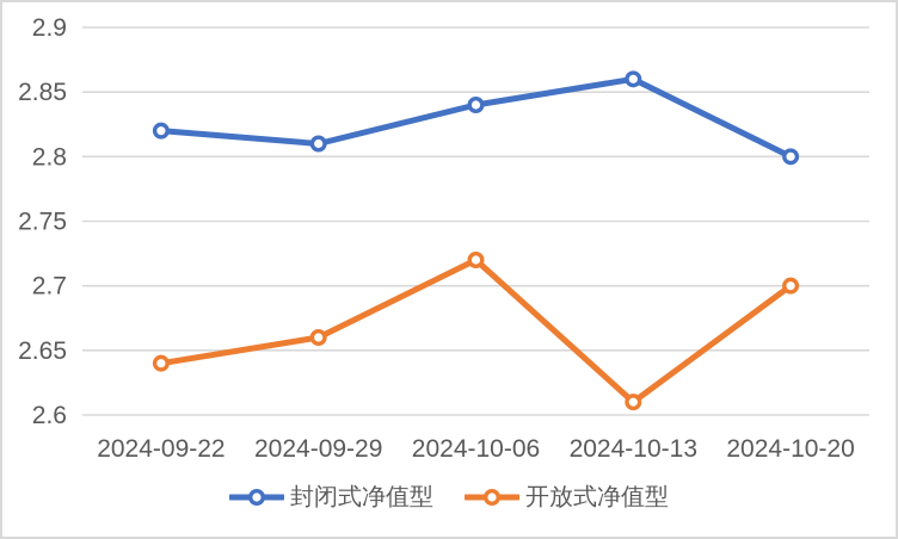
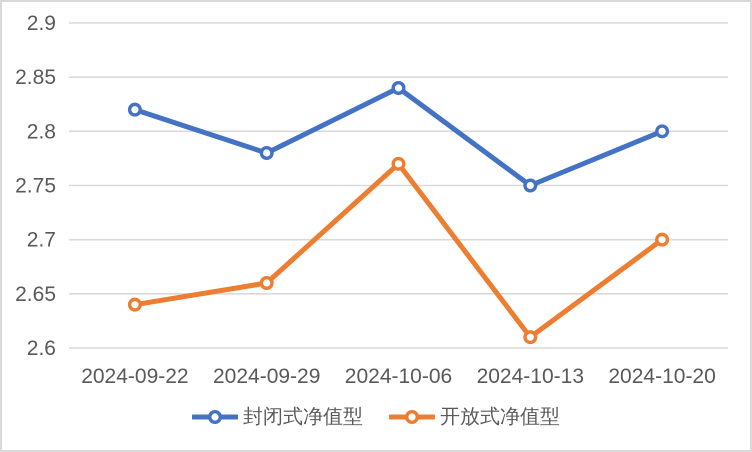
封闭式净值型/2024-09-29: 2.81 -> 2.78
开放式净值型/2024-10-06: 2.72 -> 2.77
封闭式净值型/2024-10-13: 2.86 -> 2.75
